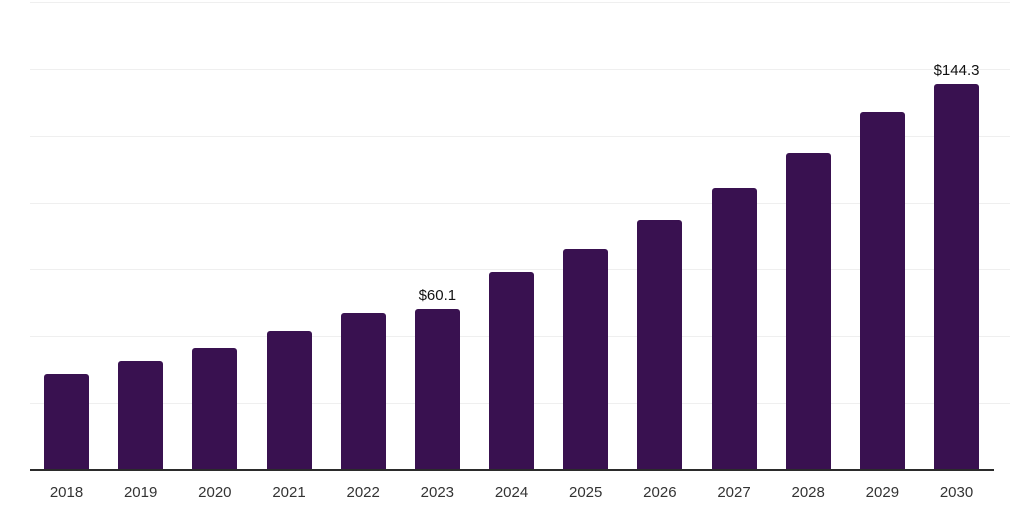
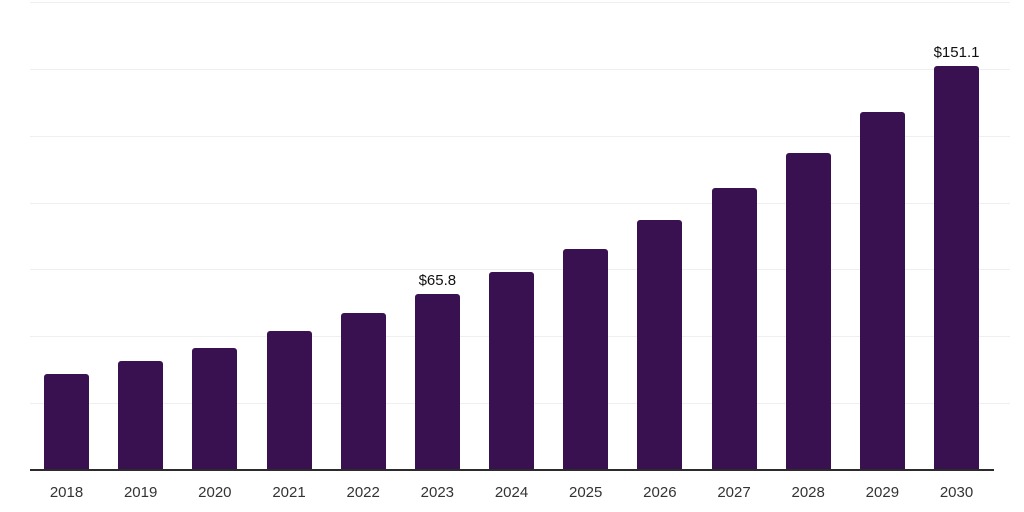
2023: $60.1 -> $65.8
2030: $144.3 -> $151.1
